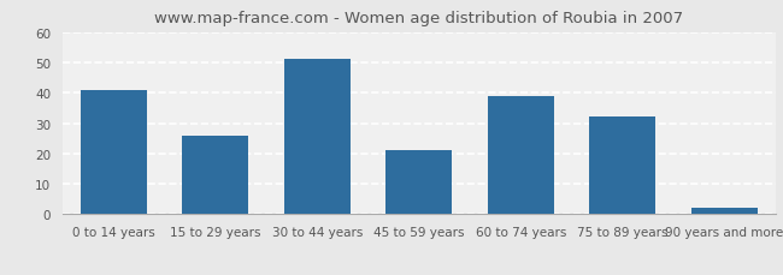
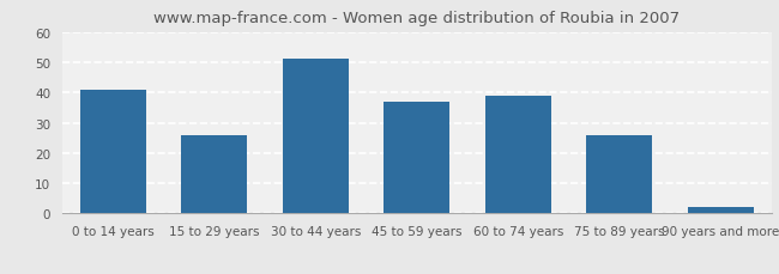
45 to 59 years: 21 -> 37
75 to 89 years: 32 -> 26
